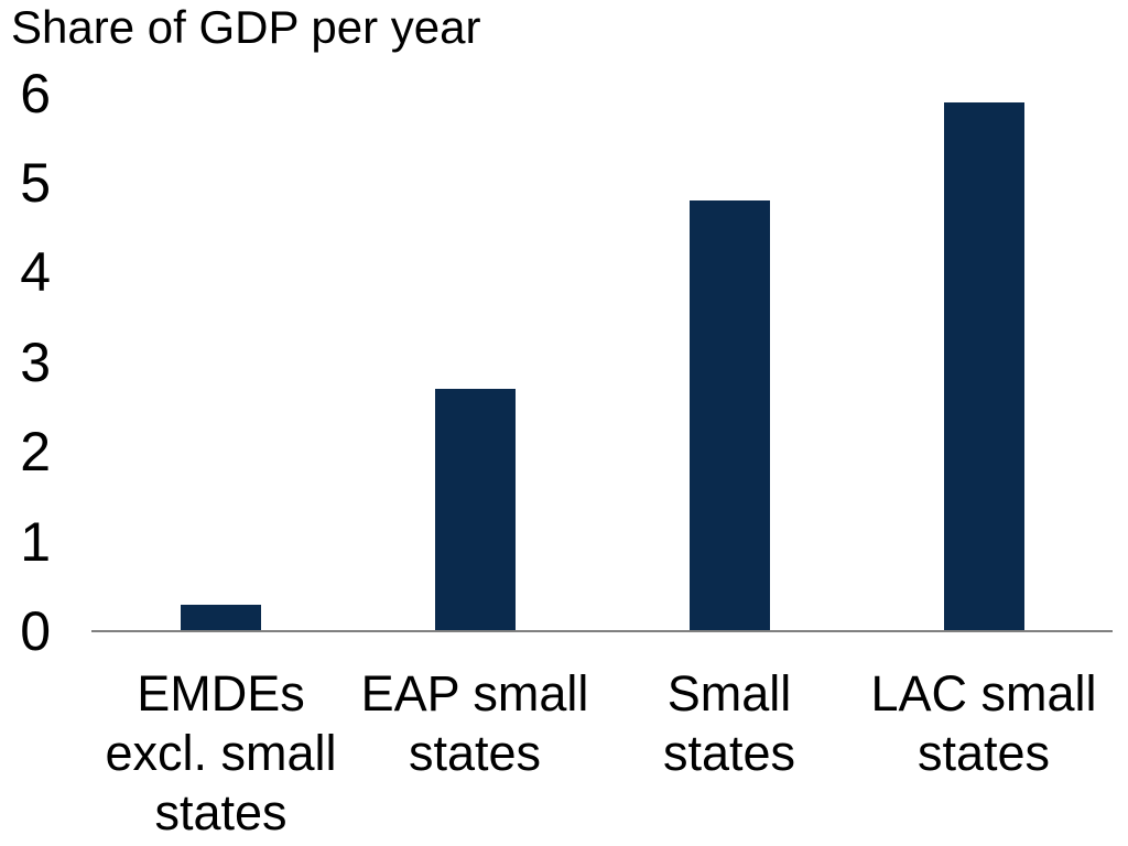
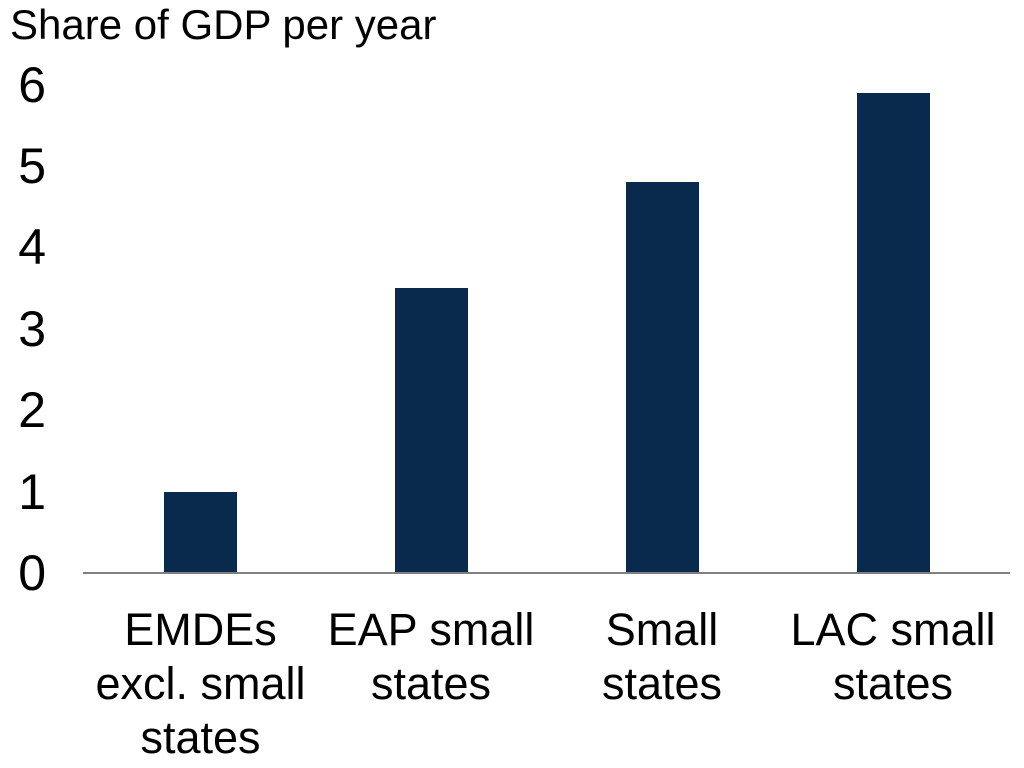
EMDEs excl. small states: 0.3 -> 1.0
EAP small states: 2.7 -> 3.5
